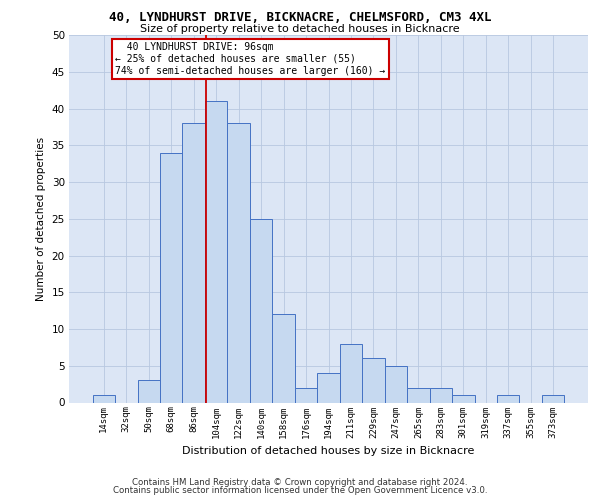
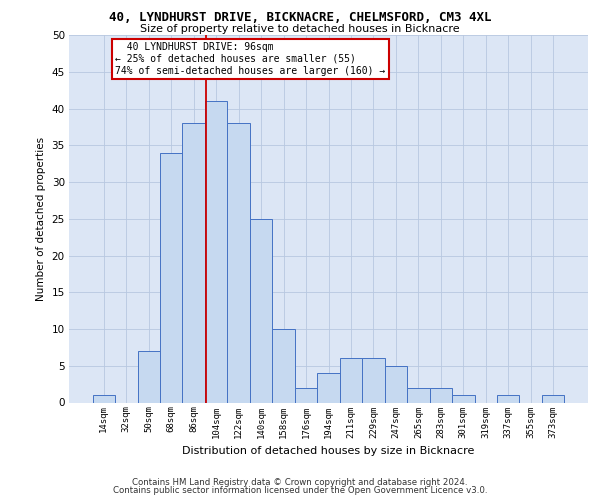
50sqm: 3 -> 7
158sqm: 12 -> 10
211sqm: 8 -> 6
